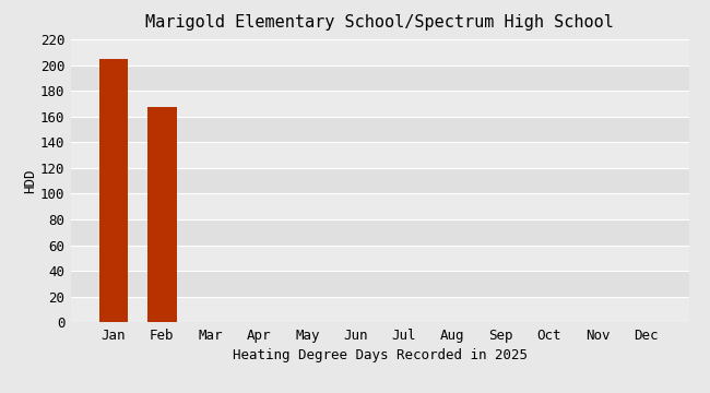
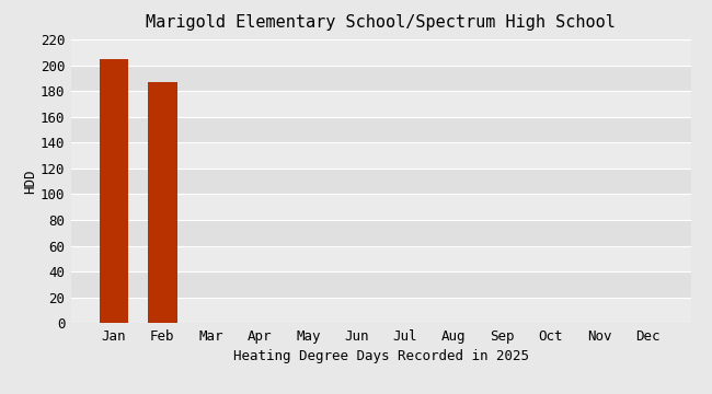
Feb: 167 -> 187
